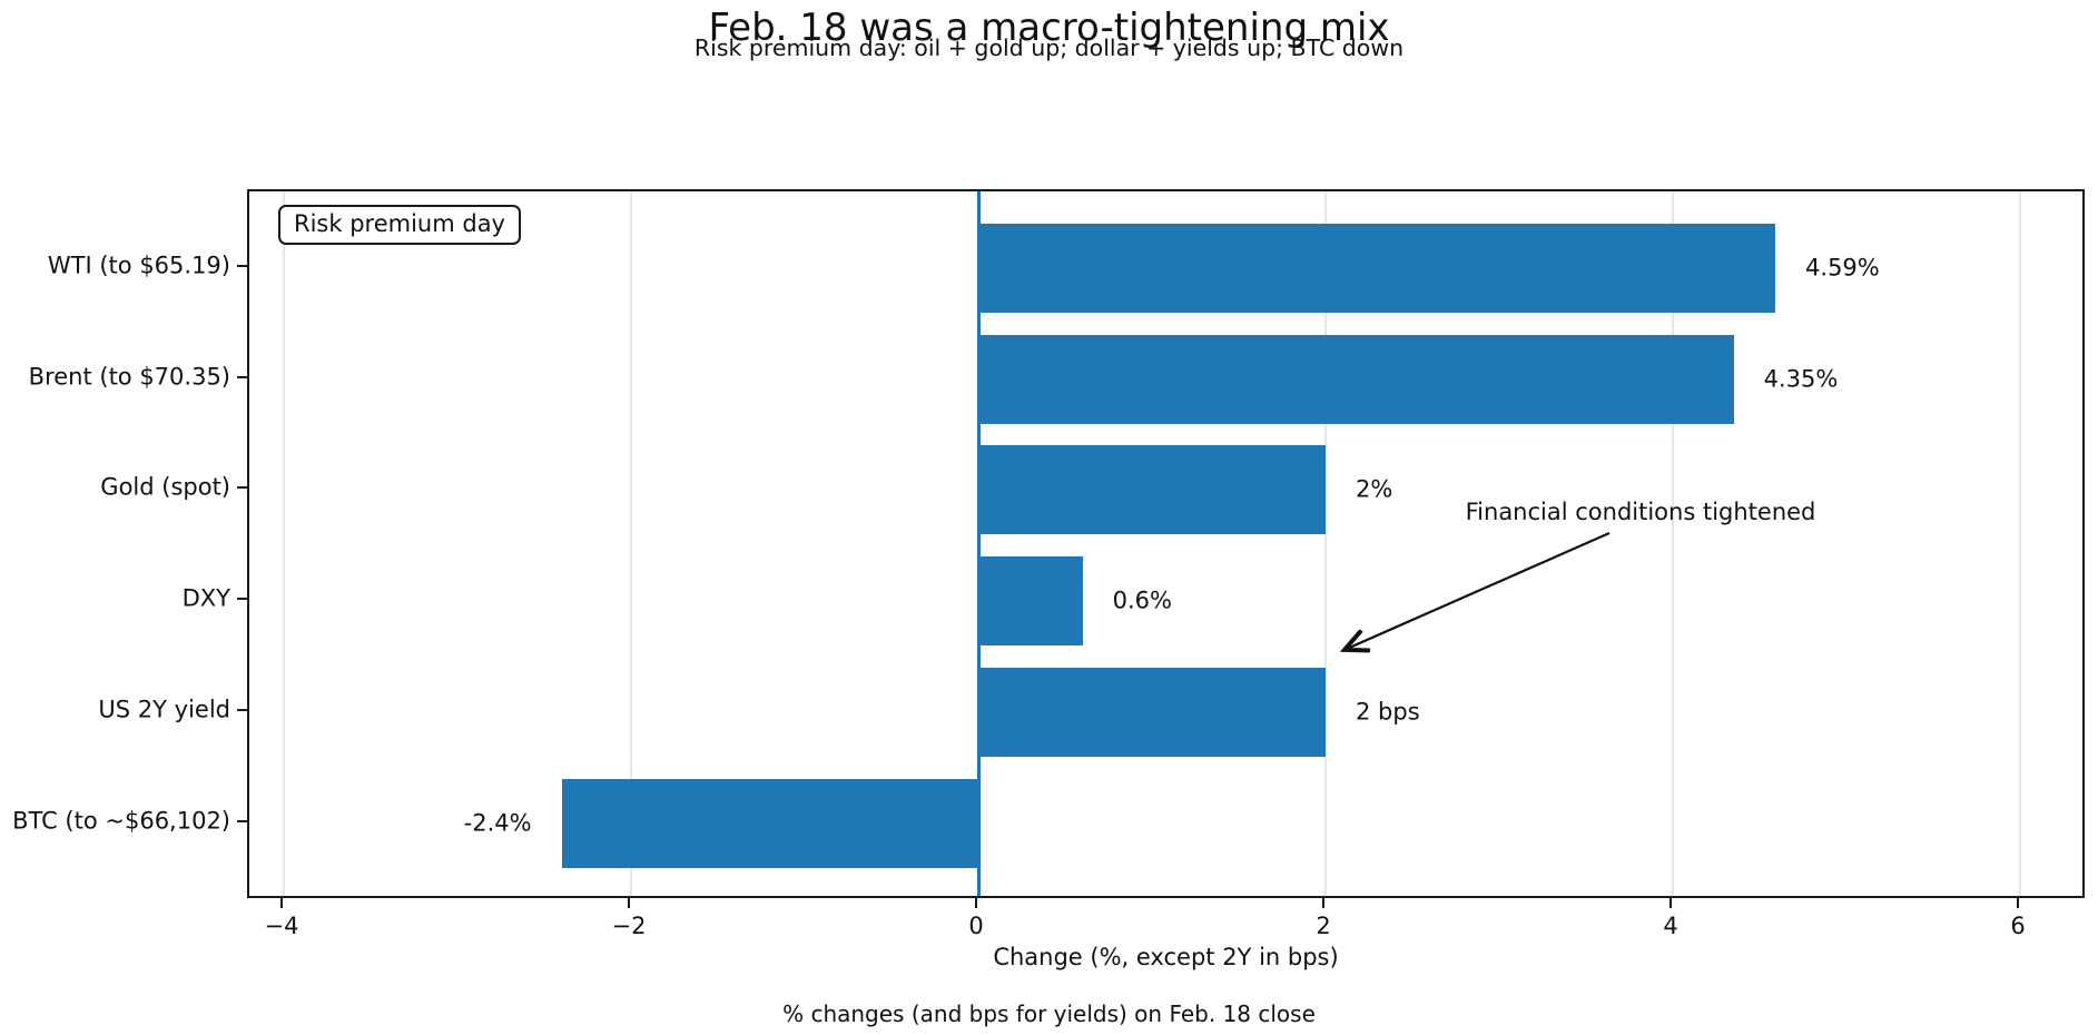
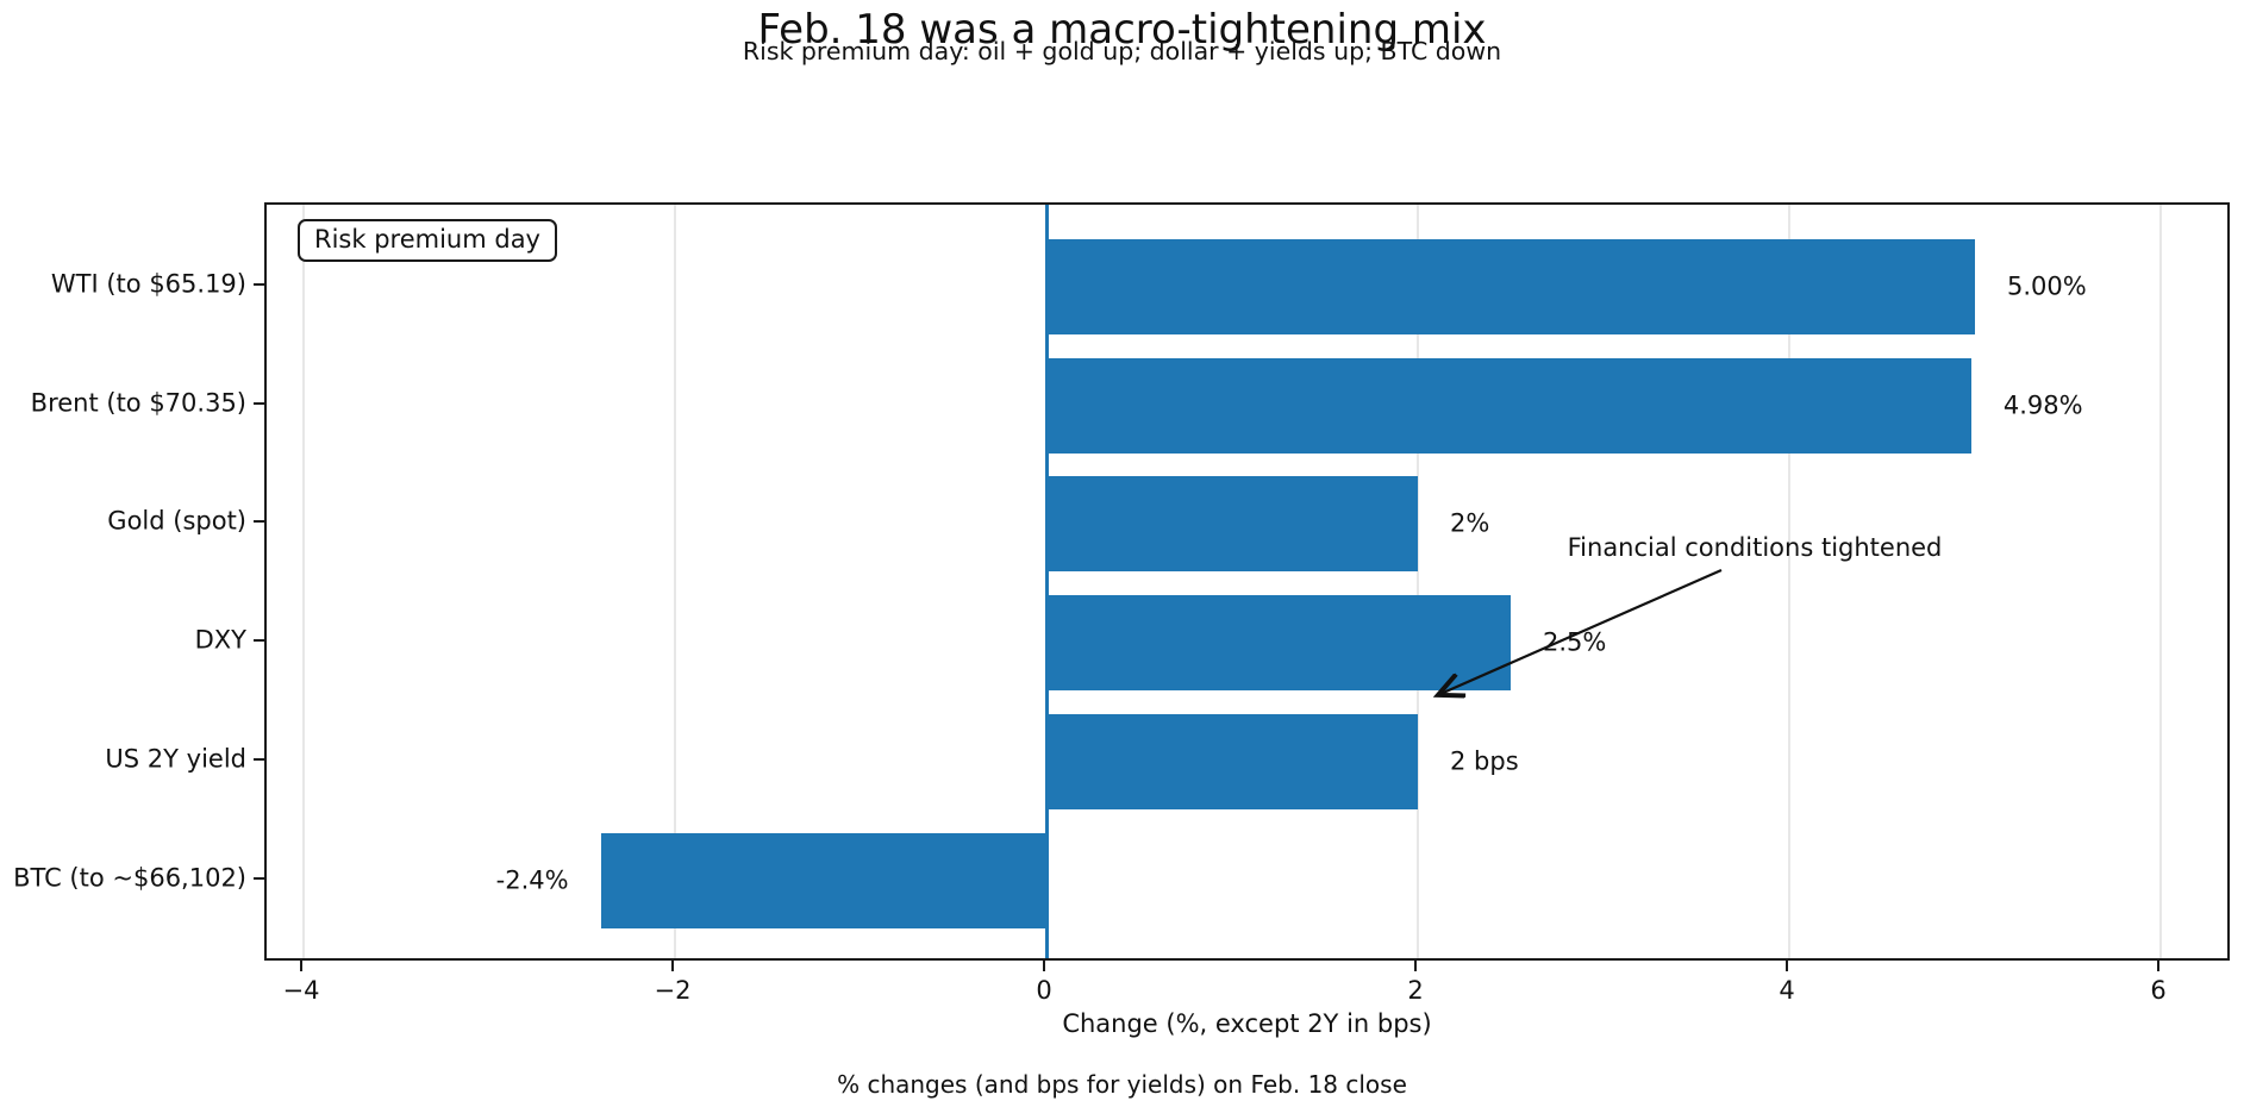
WTI (to $65.19): 4.59% -> 5.00%
Brent (to $70.35): 4.35% -> 4.98%
DXY: 0.6% -> 2.5%
